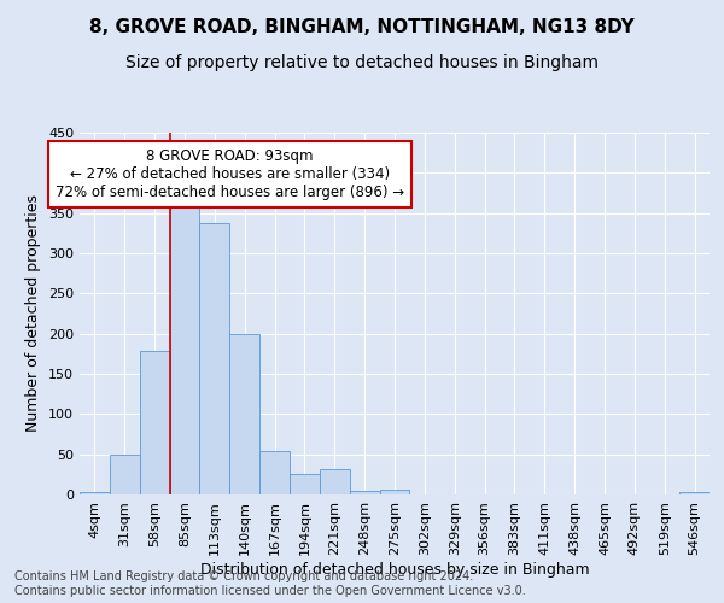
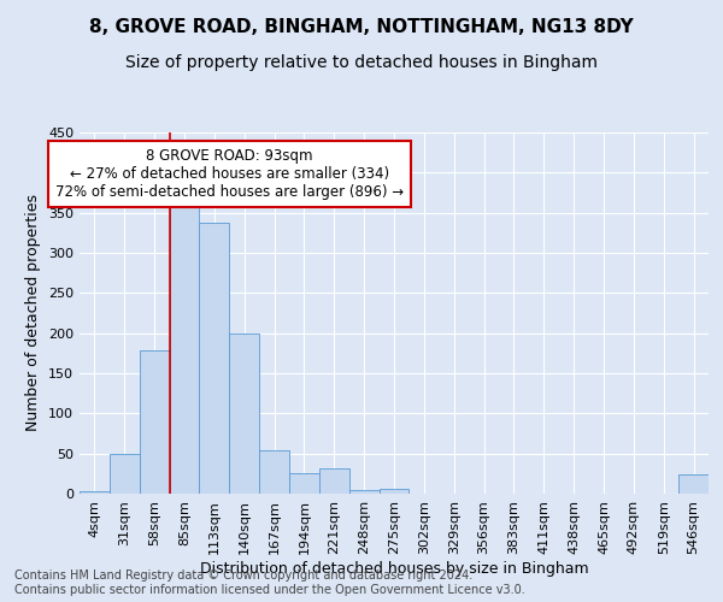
546sqm: 3 -> 24
